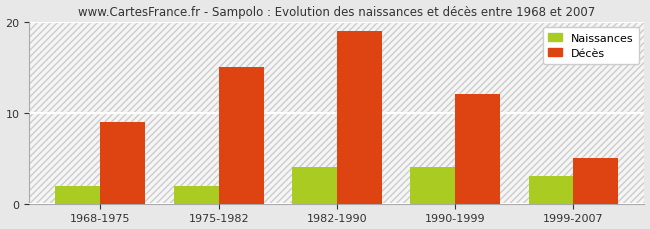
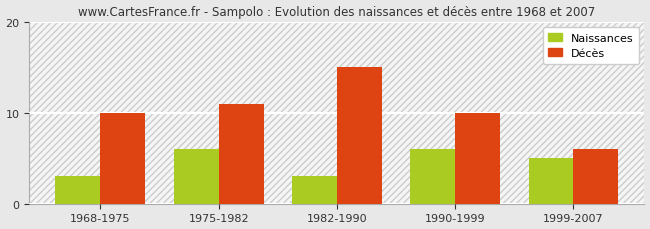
Naissances/1968-1975: 2 -> 3
Décès/1968-1975: 9 -> 10
Naissances/1975-1982: 2 -> 6
Décès/1975-1982: 15 -> 11
Naissances/1982-1990: 4 -> 3
Décès/1982-1990: 19 -> 15
Naissances/1990-1999: 4 -> 6
Décès/1990-1999: 12 -> 10
Naissances/1999-2007: 3 -> 5
Décès/1999-2007: 5 -> 6
